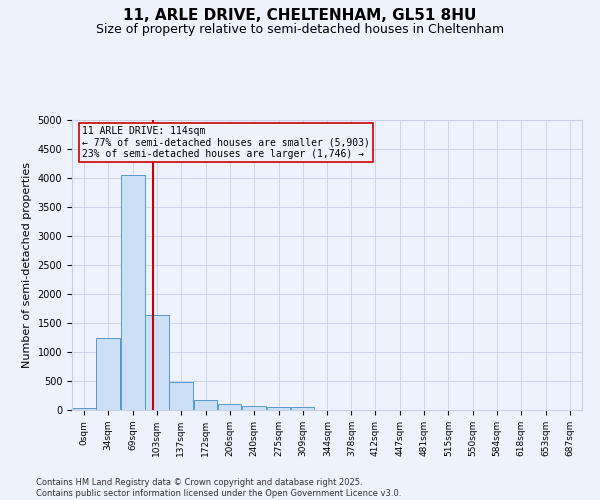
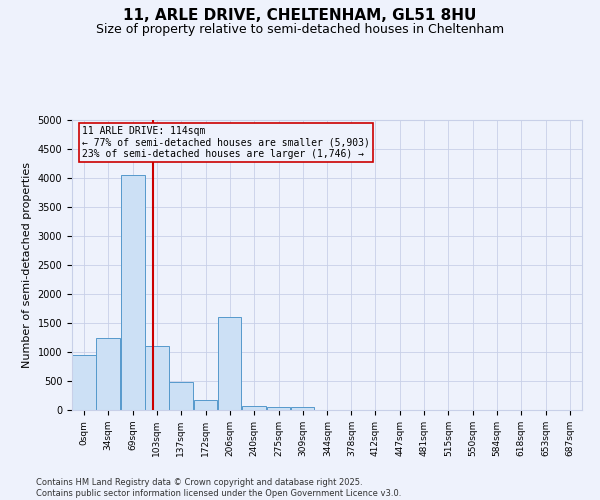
0sqm: 40 -> 940
103sqm: 1640 -> 1100
206sqm: 110 -> 1600
